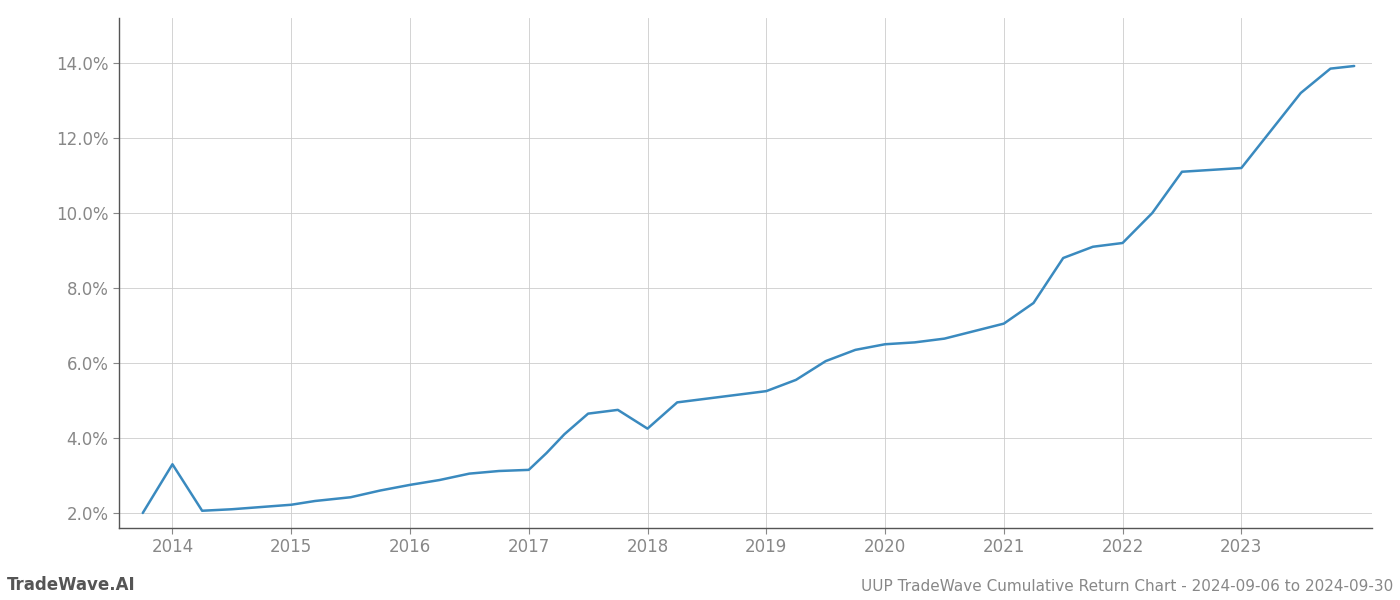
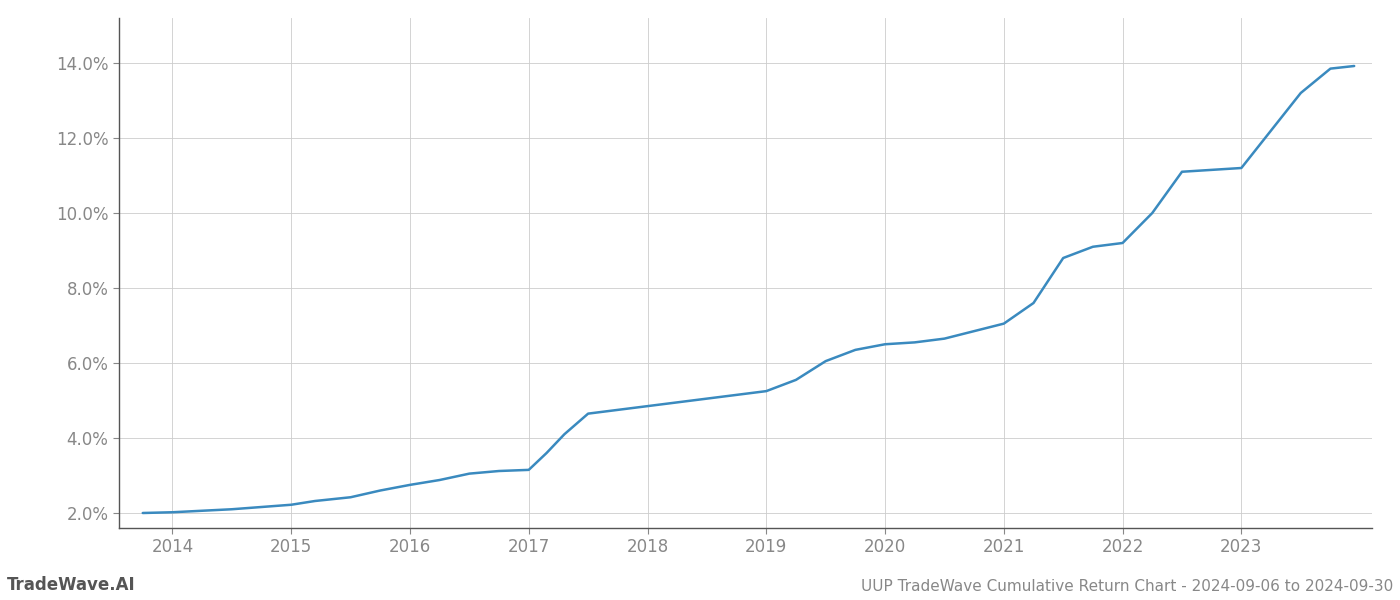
2014: 3.30% -> 2.02%
2018: 4.25% -> 4.85%
